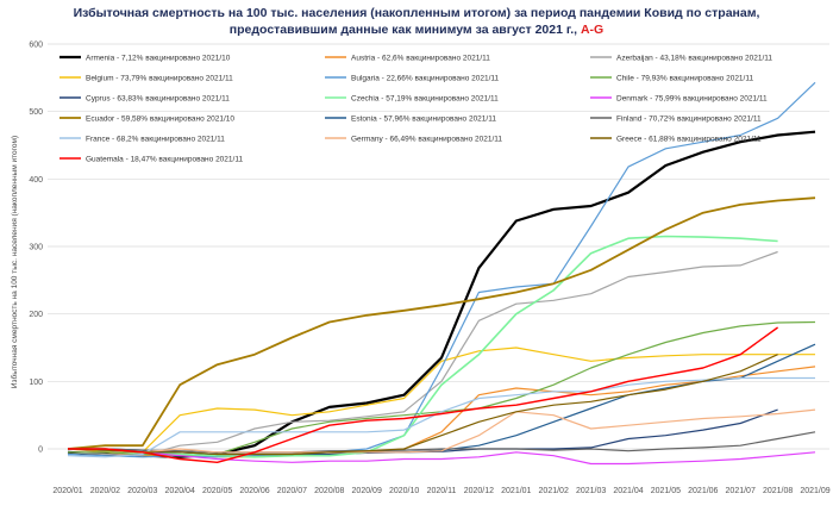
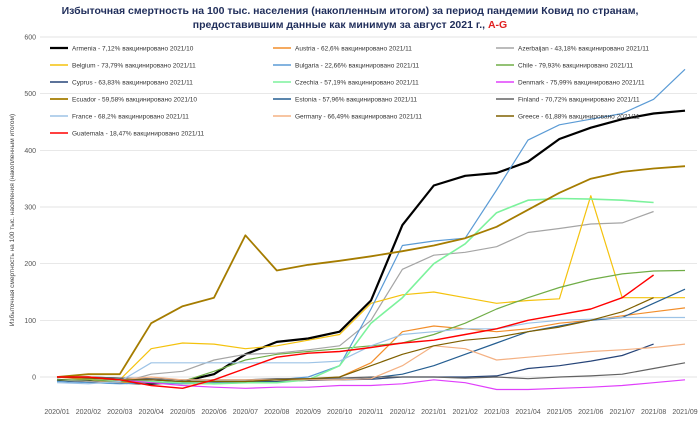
Ecuador - 59,58% вакцинировано 2021/10/2020/07: 160 -> 250
Belgium - 73,79% вакцинировано 2021/11/2021/06: 140 -> 320
